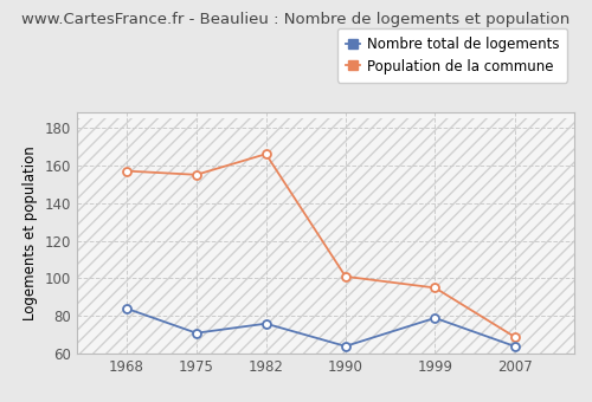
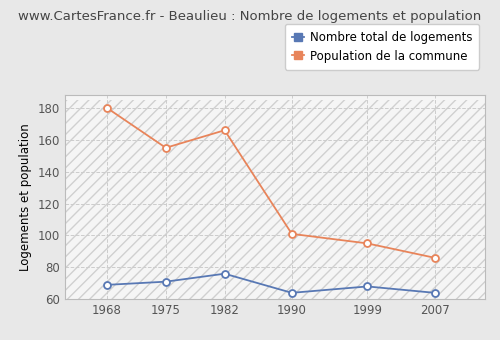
Nombre total de logements/1968: 84 -> 69
Population de la commune/1968: 157 -> 180
Nombre total de logements/1999: 79 -> 68
Population de la commune/2007: 69 -> 86
